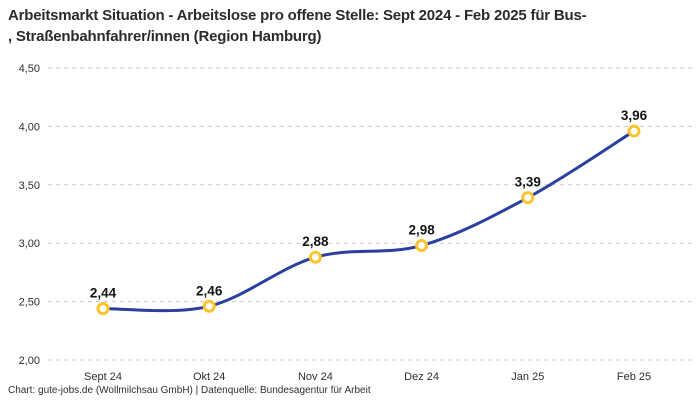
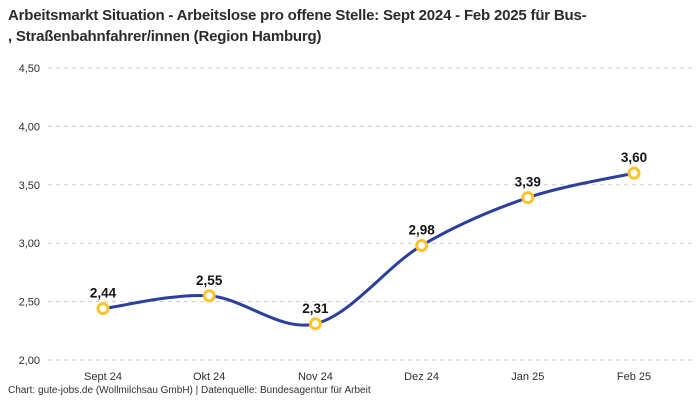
Okt 24: 2,46 -> 2,55
Nov 24: 2,88 -> 2,31
Feb 25: 3,96 -> 3,60
